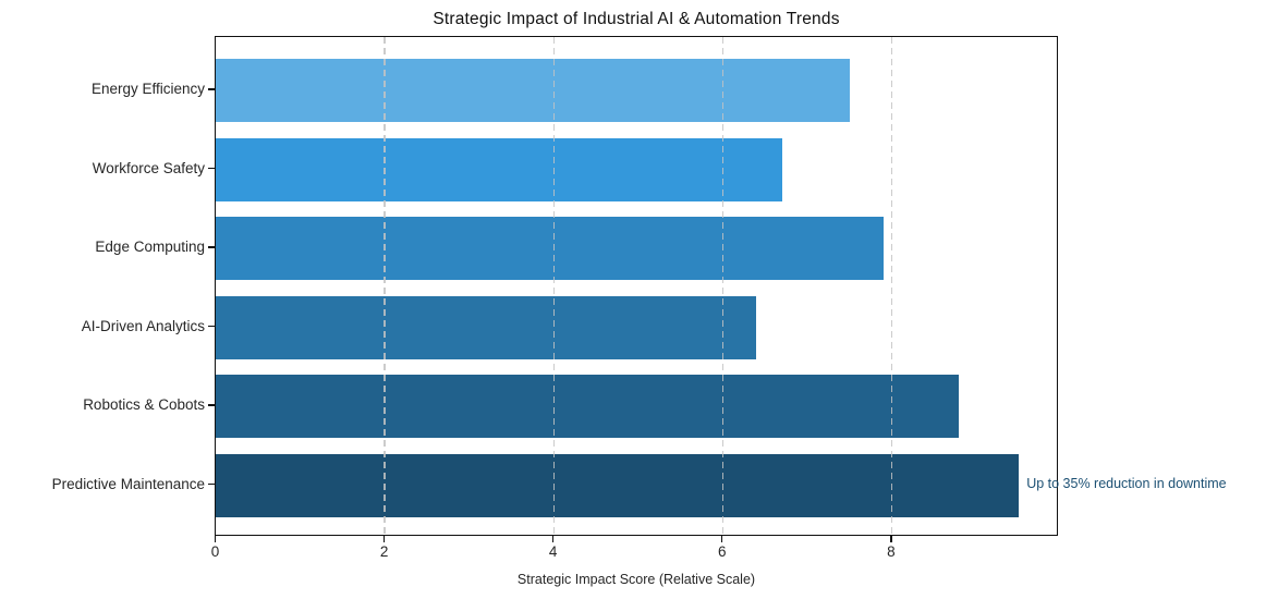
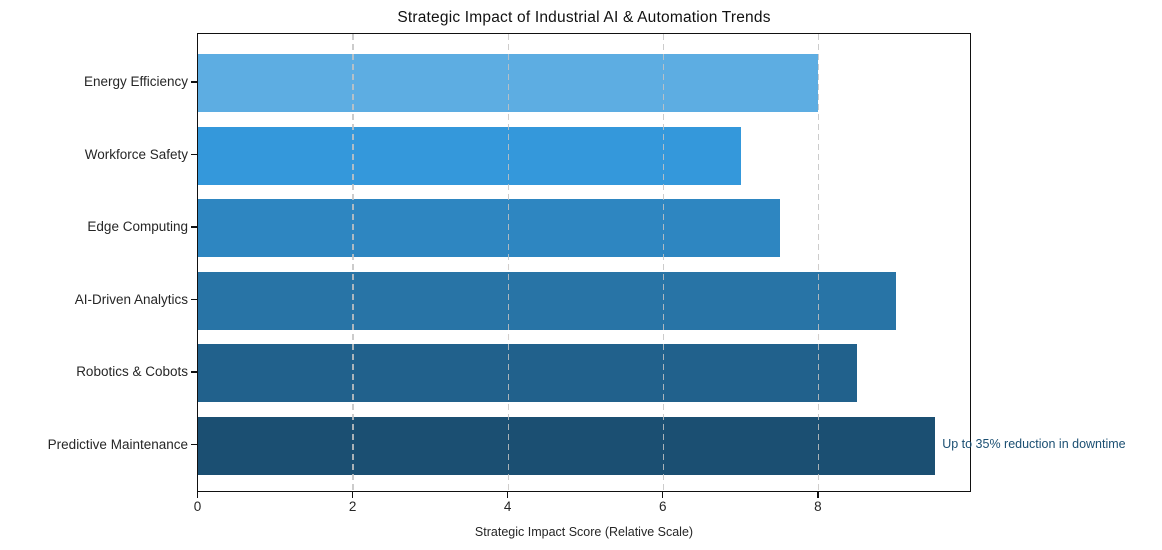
Energy Efficiency: 7.5 -> 8.0
Workforce Safety: 6.7 -> 7.0
Edge Computing: 7.9 -> 7.5
AI-Driven Analytics: 6.4 -> 9.0
Robotics & Cobots: 8.8 -> 8.5
